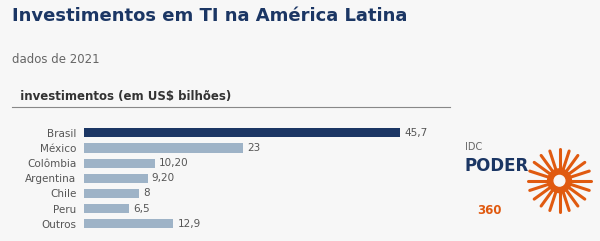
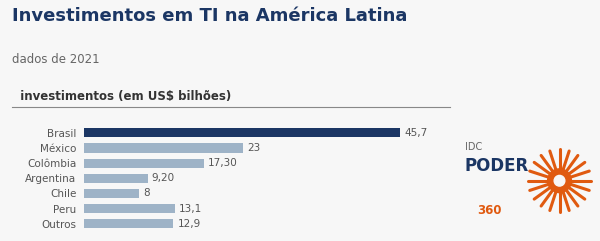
Colômbia: 10,20 -> 17,30
Peru: 6,5 -> 13,1
